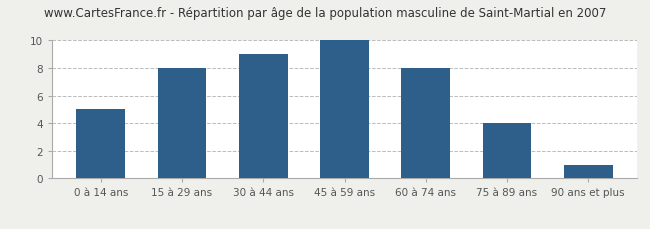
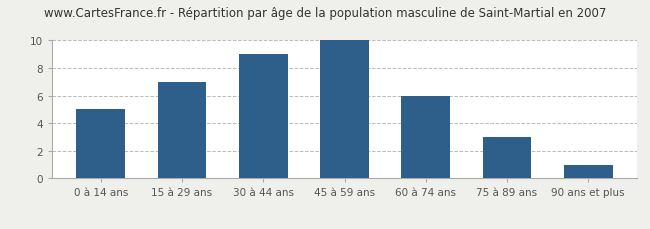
15 à 29 ans: 8 -> 7
60 à 74 ans: 8 -> 6
75 à 89 ans: 4 -> 3
